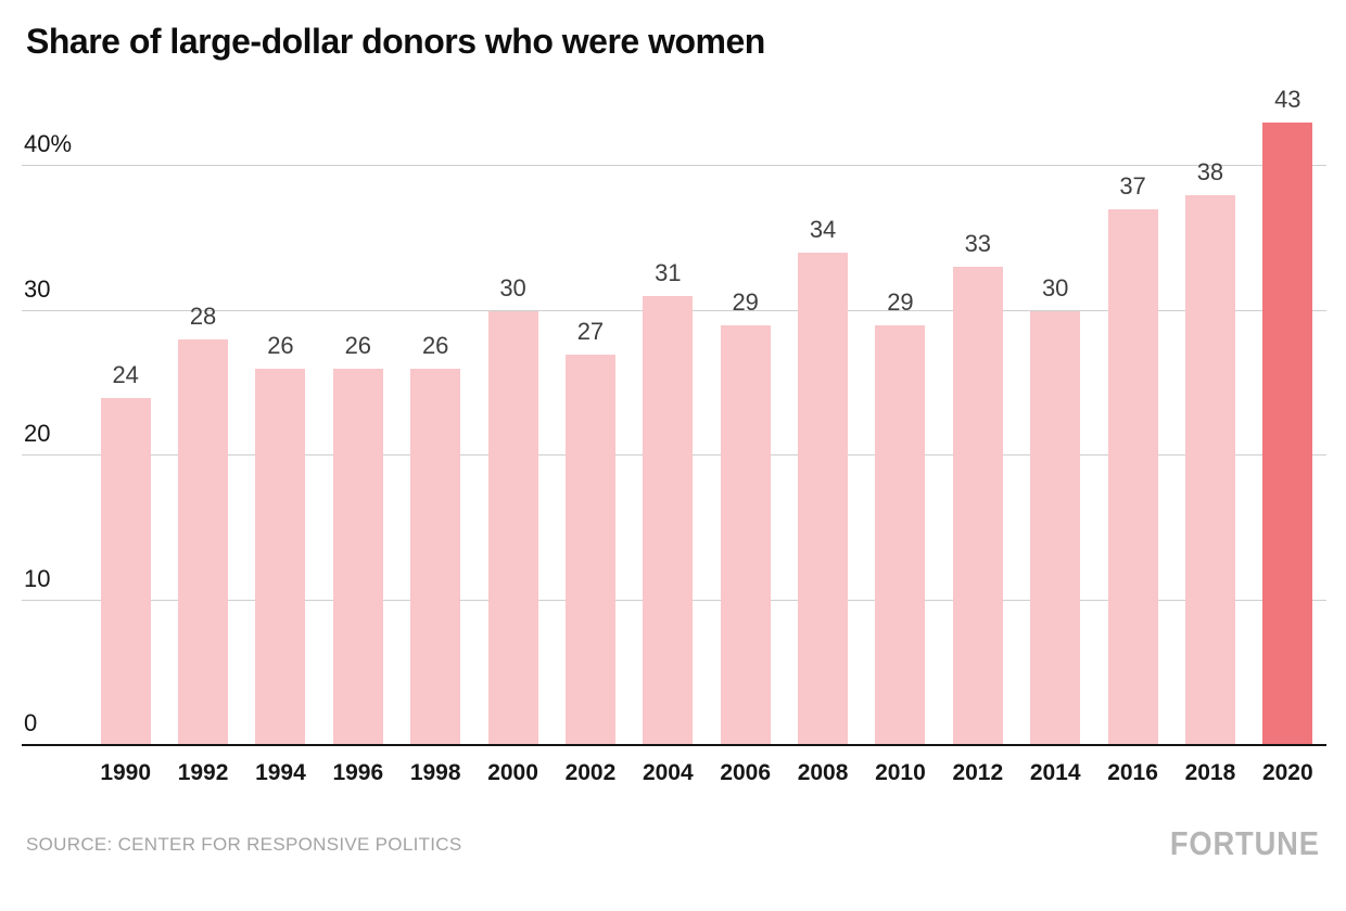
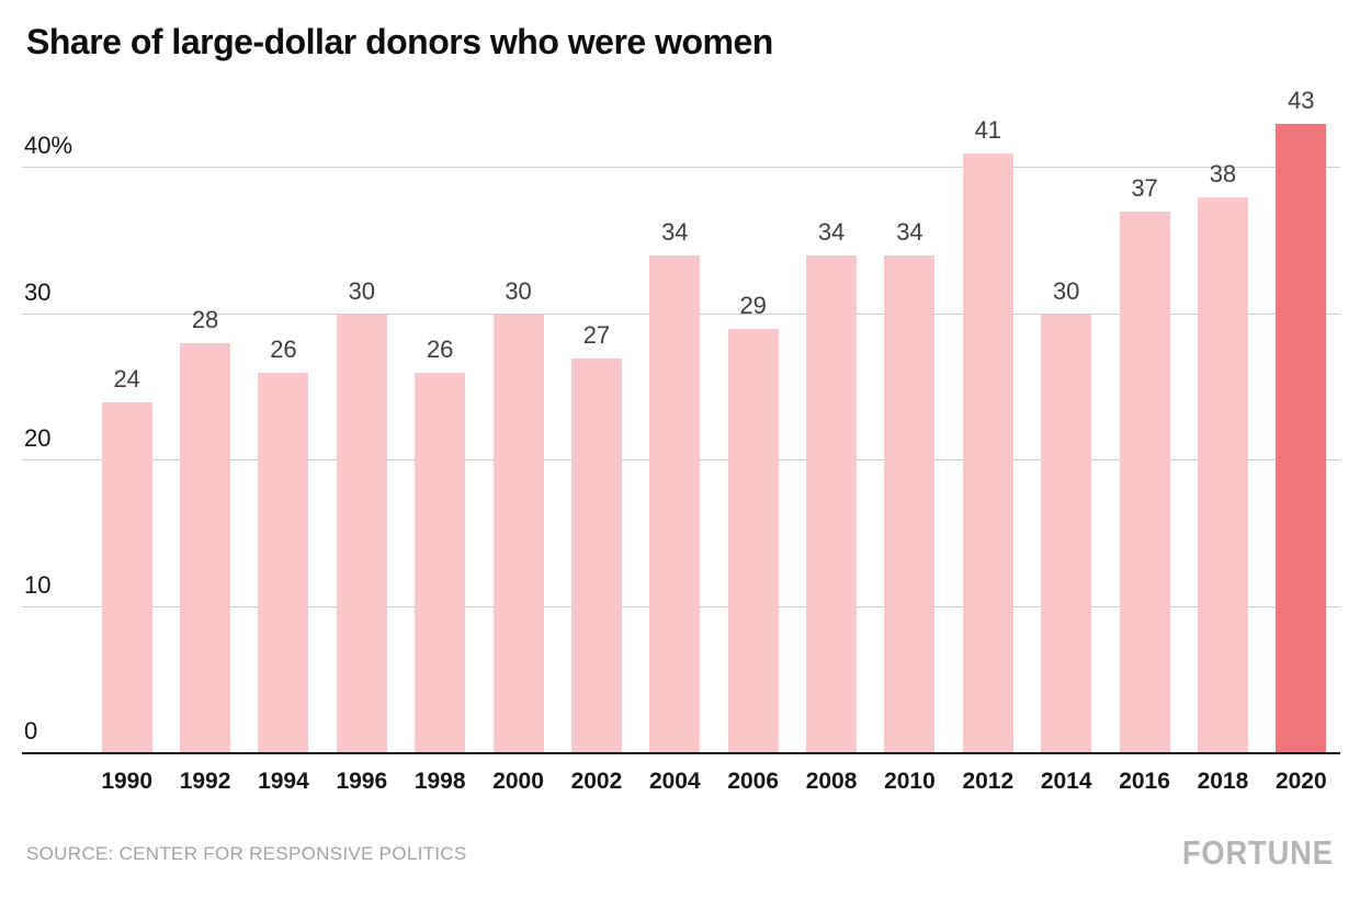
1996: 26 -> 30
2004: 31 -> 34
2010: 29 -> 34
2012: 33 -> 41
